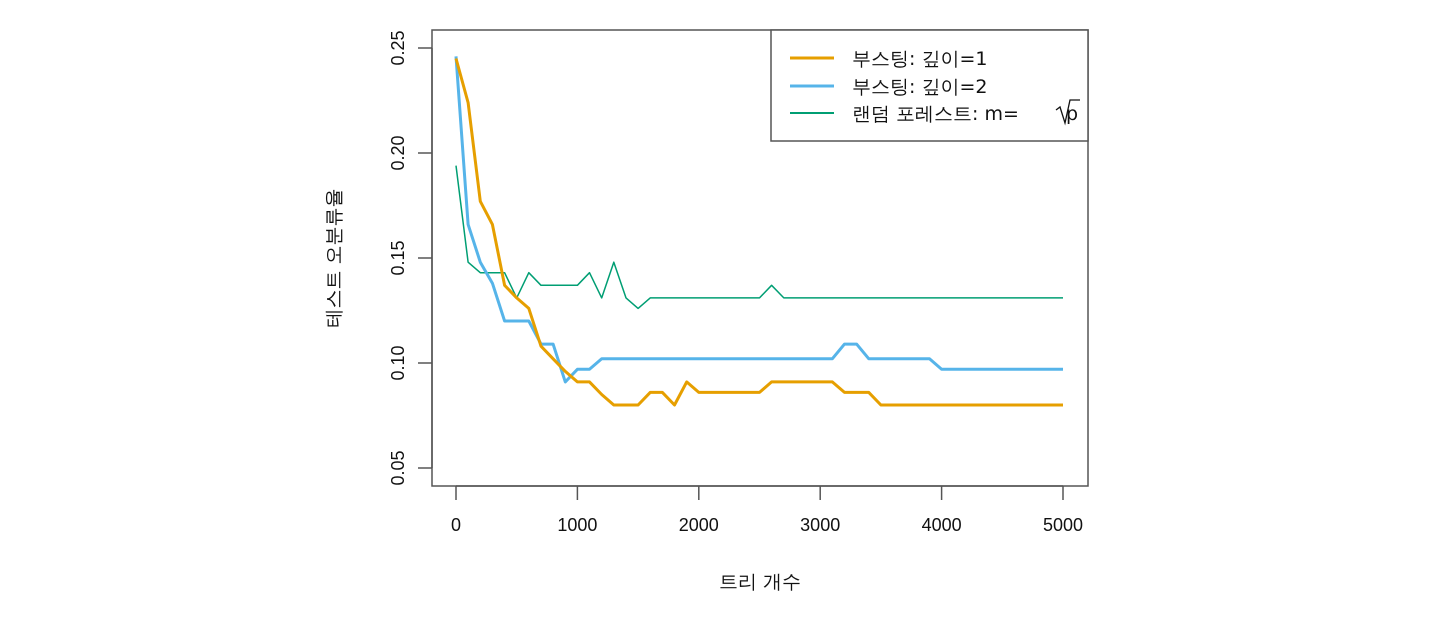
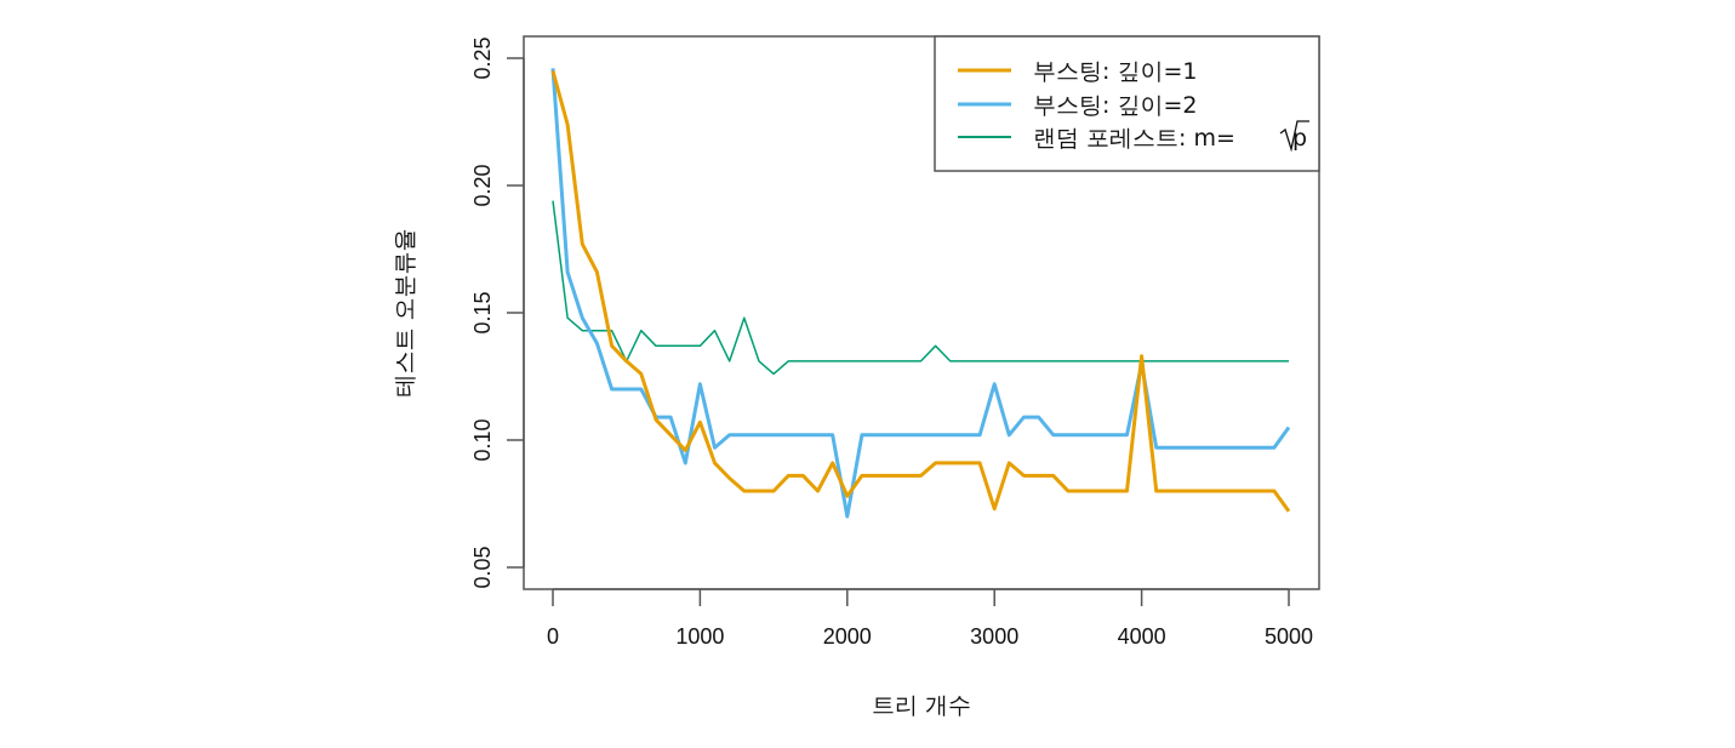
부스팅: 깊이=1/1000: 0.091 -> 0.107
부스팅: 깊이=2/1000: 0.097 -> 0.122
부스팅: 깊이=1/2000: 0.086 -> 0.078
부스팅: 깊이=2/2000: 0.102 -> 0.070
부스팅: 깊이=1/3000: 0.091 -> 0.073
부스팅: 깊이=2/3000: 0.102 -> 0.122
부스팅: 깊이=1/4000: 0.080 -> 0.133
부스팅: 깊이=2/4000: 0.097 -> 0.130
부스팅: 깊이=1/5000: 0.080 -> 0.072
부스팅: 깊이=2/5000: 0.097 -> 0.105
